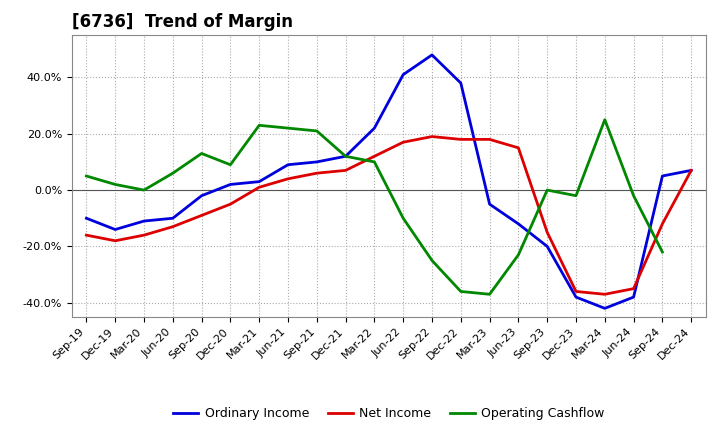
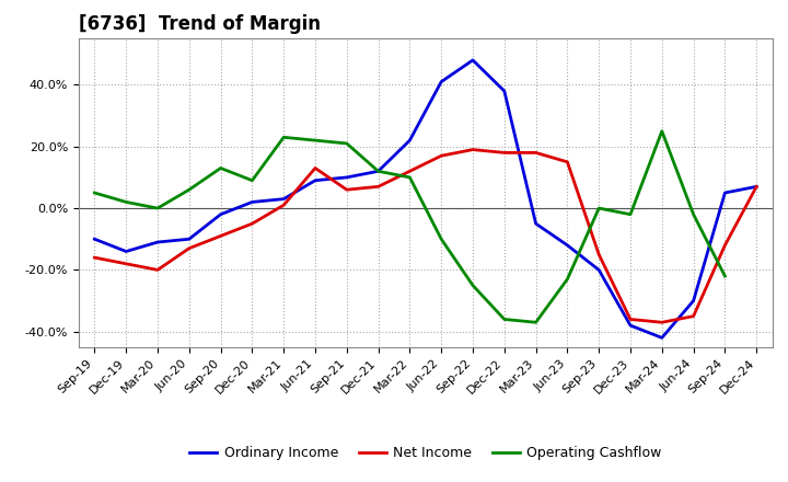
Net Income/Mar-20: -16% -> -20%
Net Income/Jun-21: 4% -> 13%
Ordinary Income/Jun-24: -38% -> -30%
